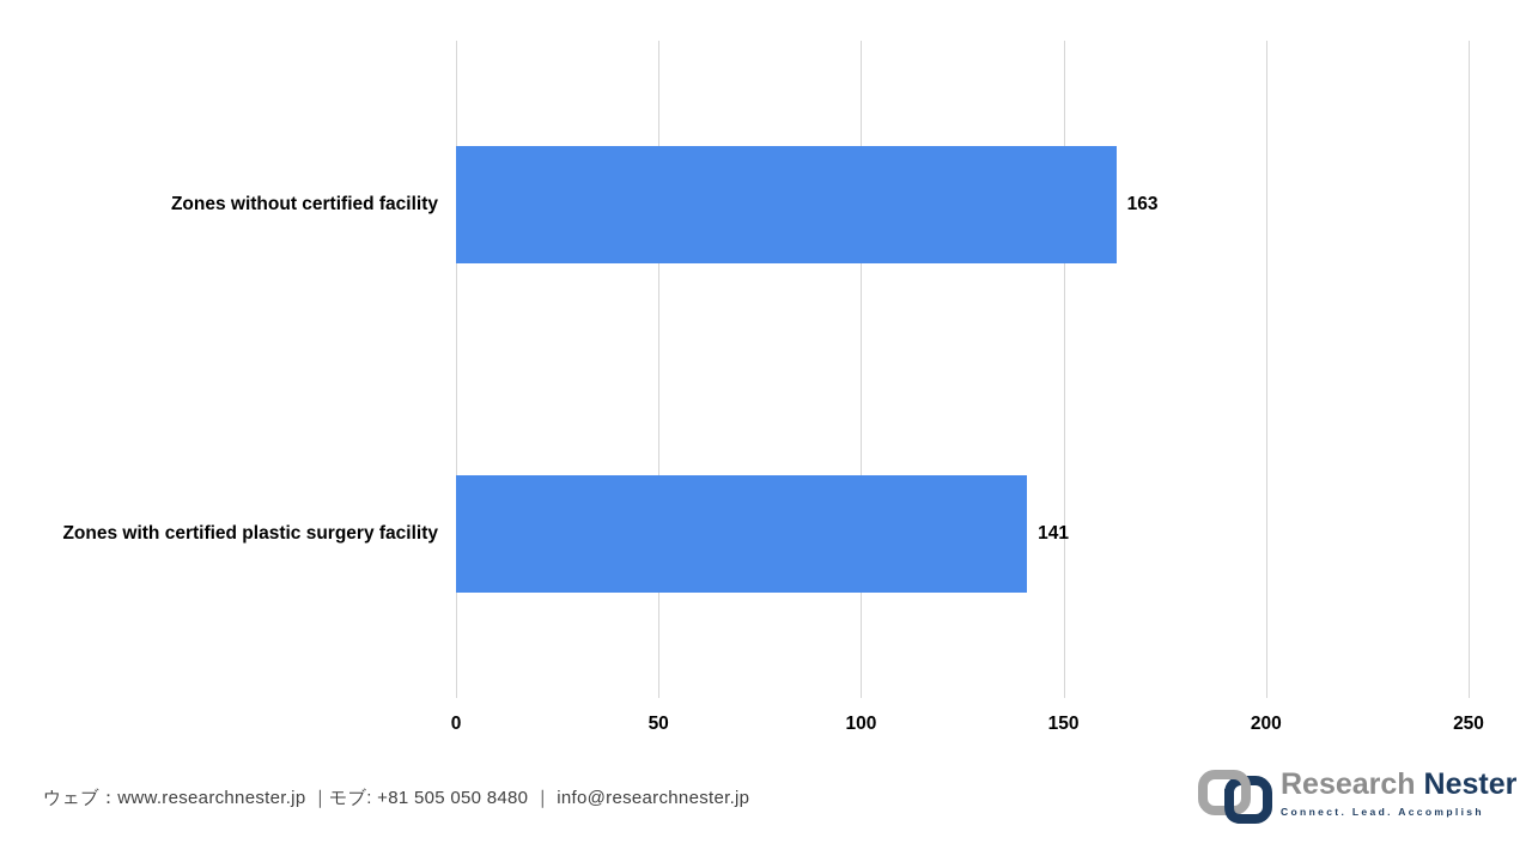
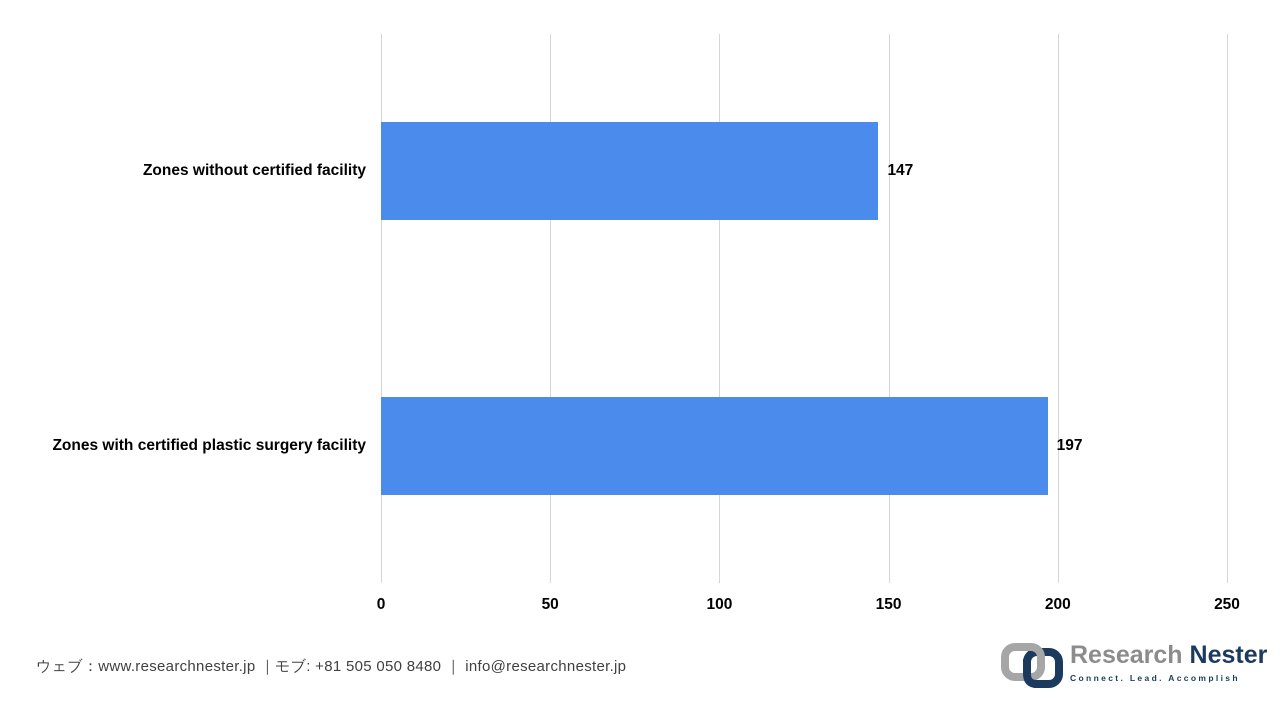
Zones without certified facility: 163 -> 147
Zones with certified plastic surgery facility: 141 -> 197
